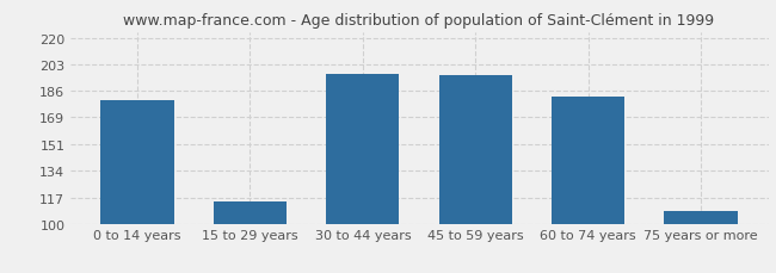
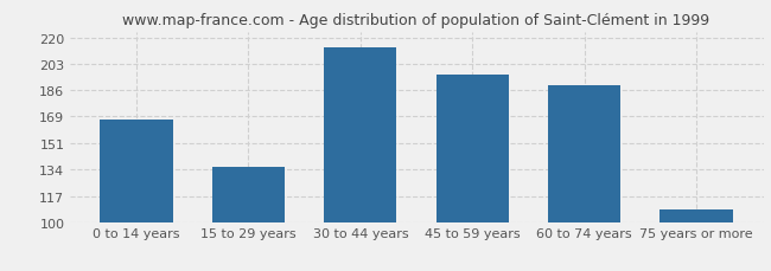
0 to 14 years: 180 -> 167
15 to 29 years: 114 -> 136
30 to 44 years: 197 -> 214
60 to 74 years: 182 -> 189
